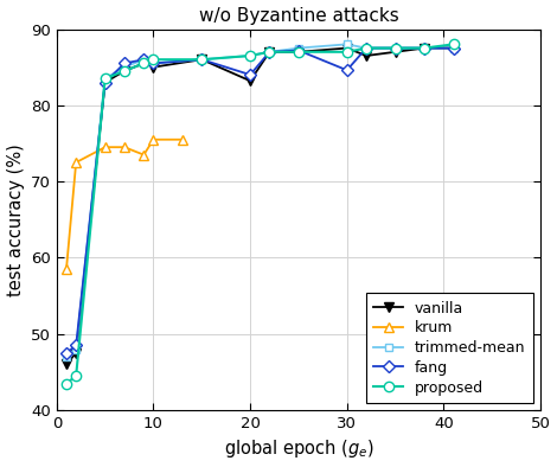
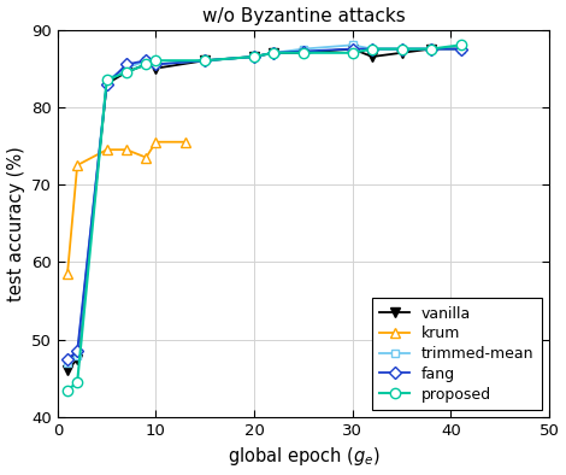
vanilla/20: 83.2 -> 86.5
fang/20: 84.0 -> 86.5
fang/30: 84.6 -> 87.5
